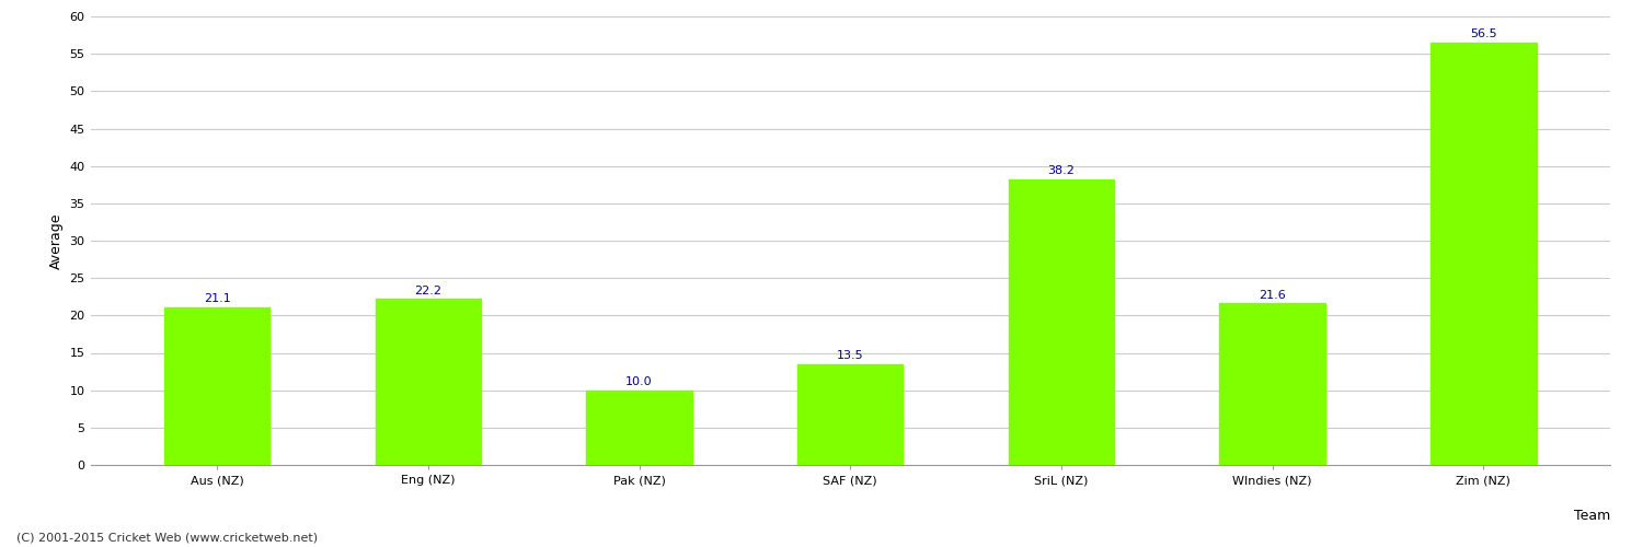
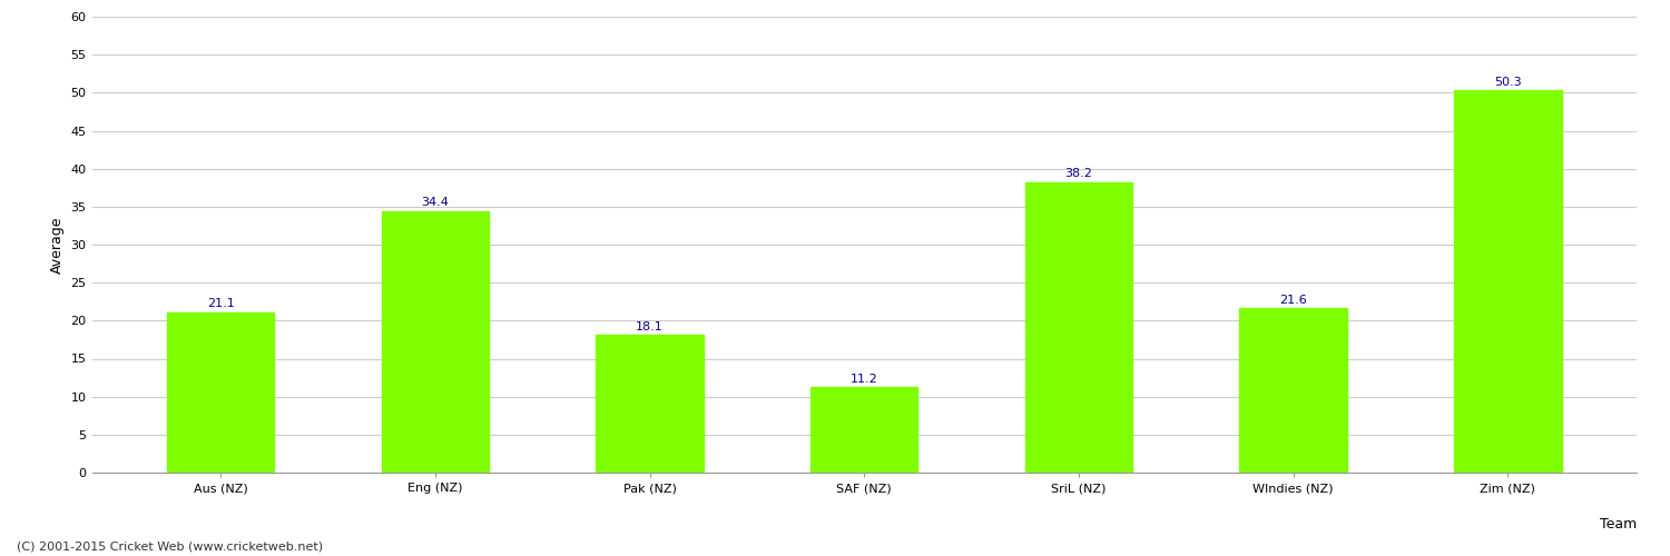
Eng (NZ): 22.2 -> 34.4
Pak (NZ): 10.0 -> 18.1
SAF (NZ): 13.5 -> 11.2
Zim (NZ): 56.5 -> 50.3
